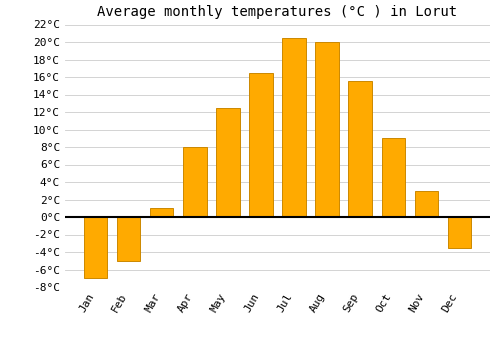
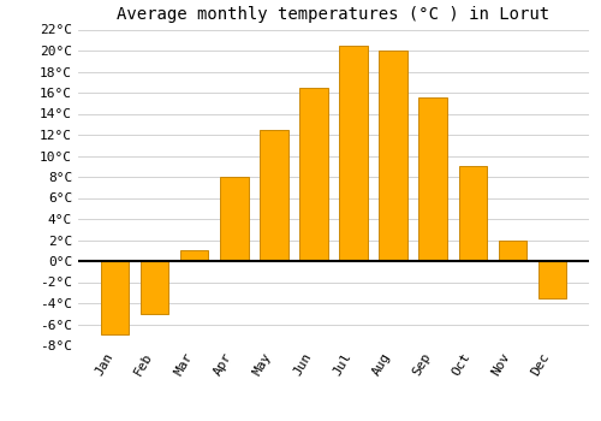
Nov: 3.0°C -> 2.0°C
